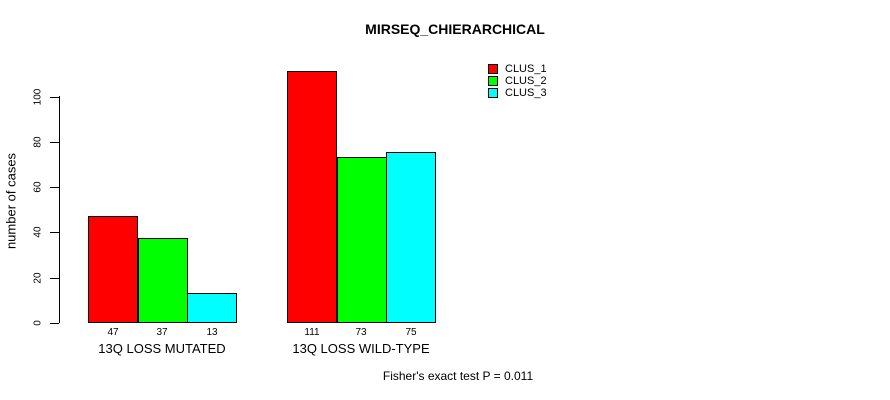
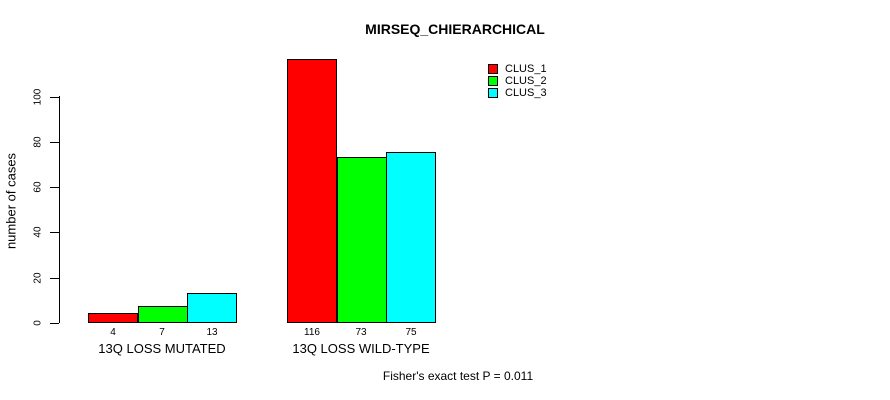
CLUS_1/13Q LOSS MUTATED: 47 -> 4
CLUS_2/13Q LOSS MUTATED: 37 -> 7
CLUS_1/13Q LOSS WILD-TYPE: 111 -> 116
